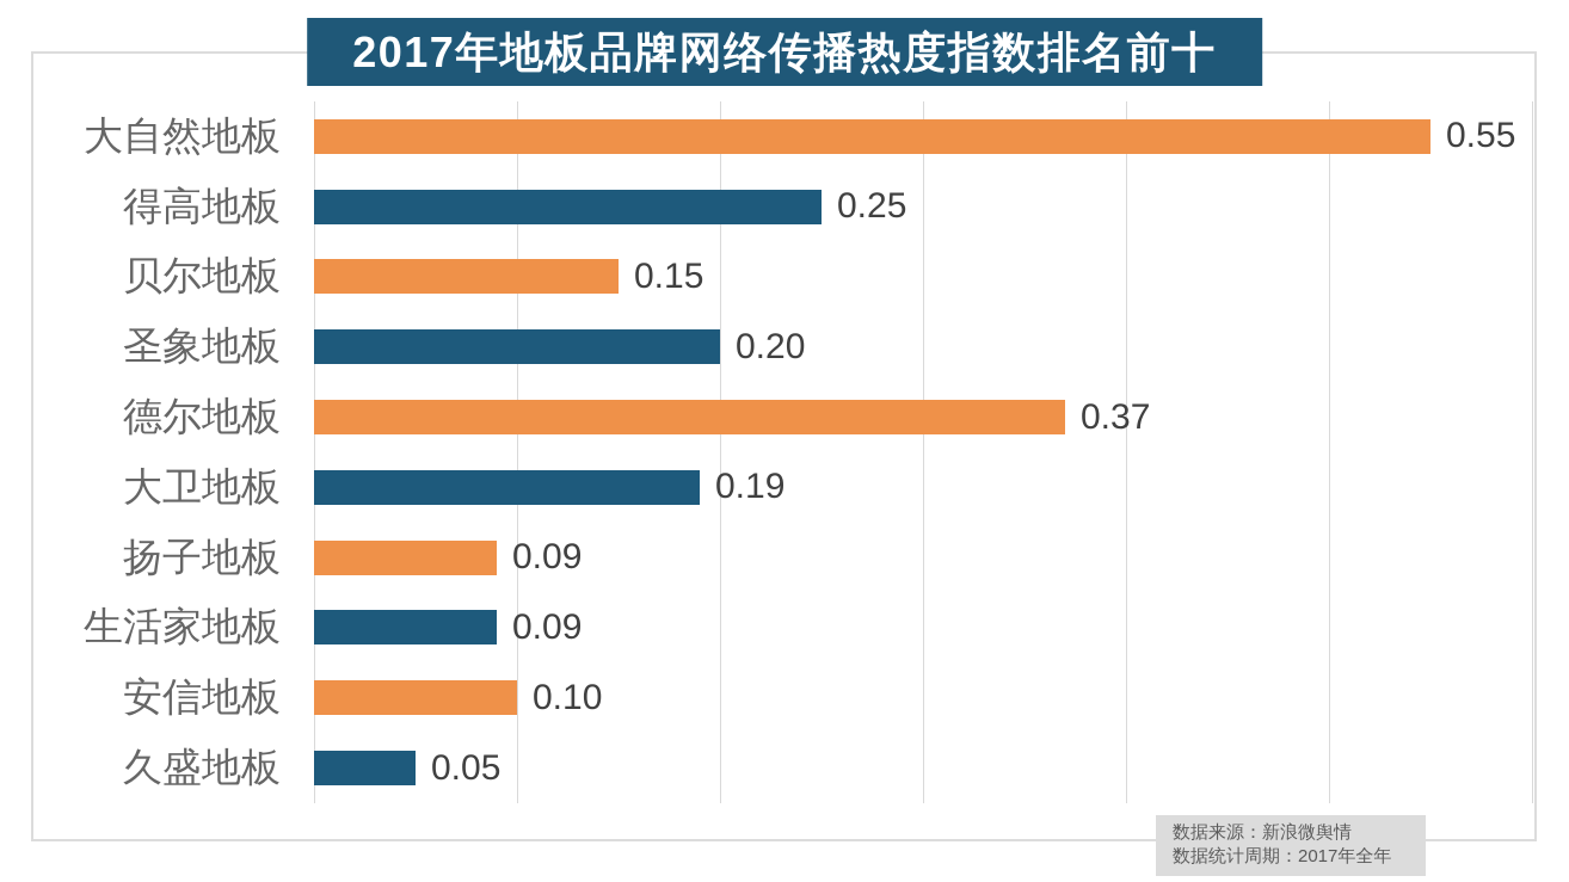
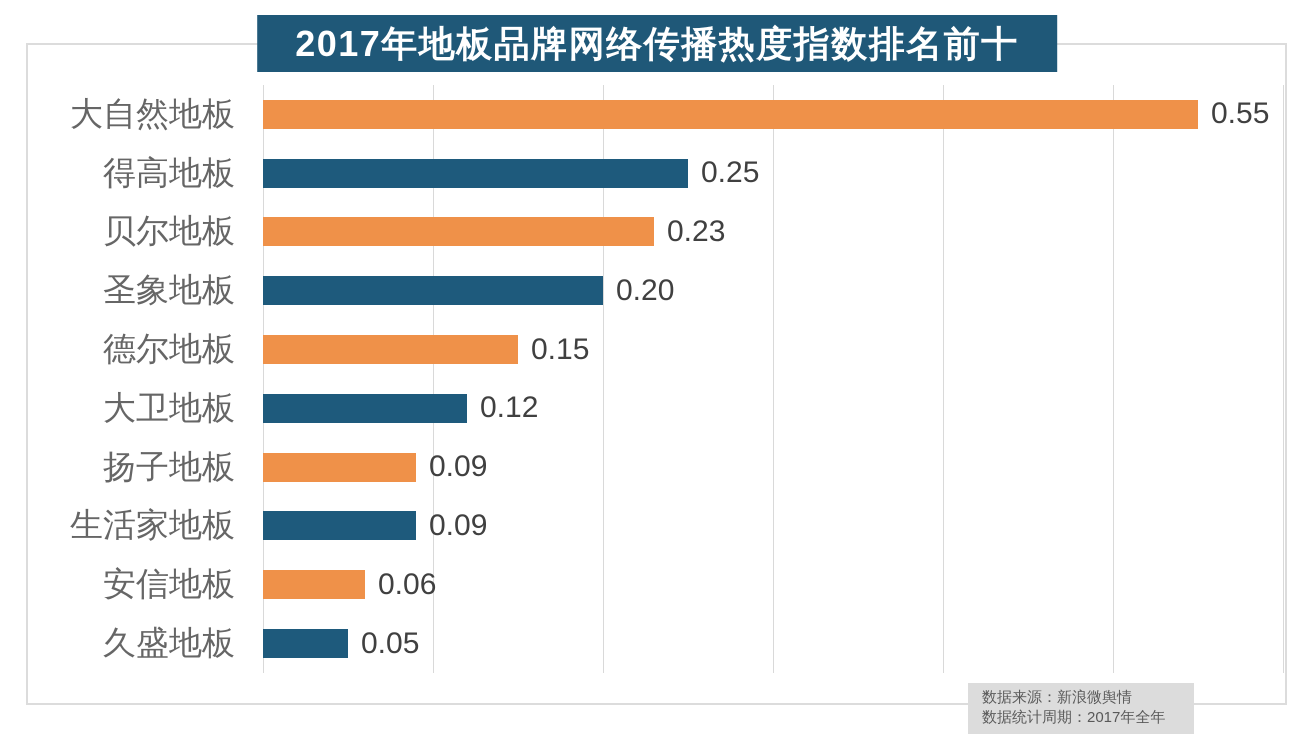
贝尔地板: 0.15 -> 0.23
德尔地板: 0.37 -> 0.15
大卫地板: 0.19 -> 0.12
安信地板: 0.10 -> 0.06
